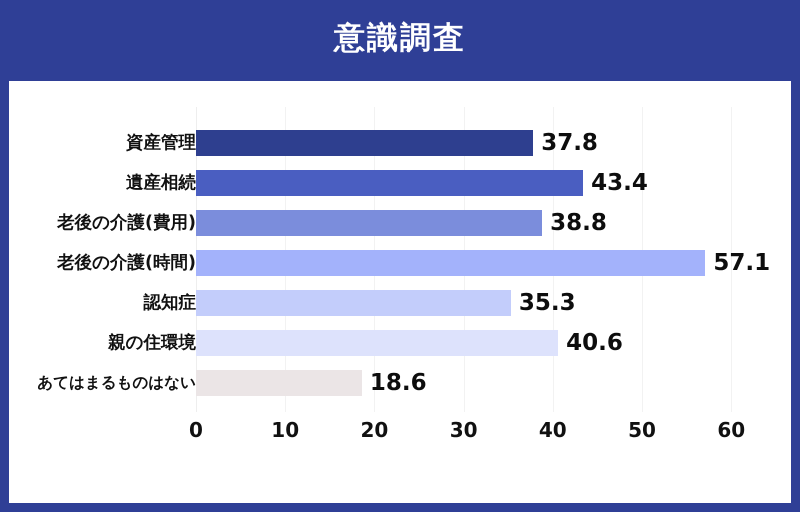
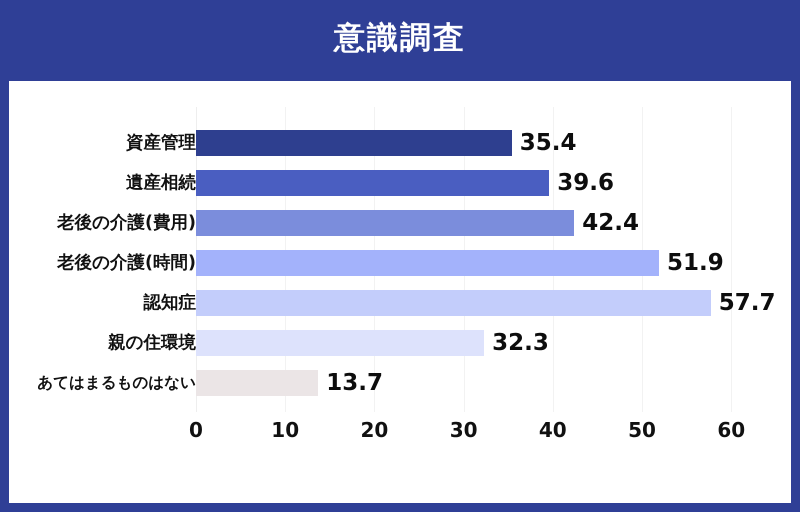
資産管理: 37.8 -> 35.4
遺産相続: 43.4 -> 39.6
老後の介護(費用): 38.8 -> 42.4
老後の介護(時間): 57.1 -> 51.9
認知症: 35.3 -> 57.7
親の住環境: 40.6 -> 32.3
あてはまるものはない: 18.6 -> 13.7
